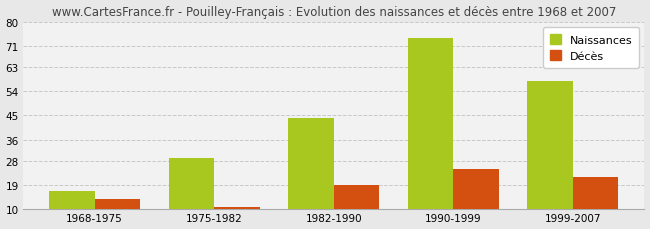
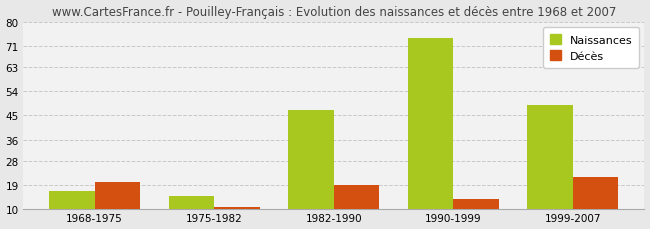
Décès/1968-1975: 14 -> 20
Naissances/1975-1982: 29 -> 15
Naissances/1982-1990: 44 -> 47
Décès/1990-1999: 25 -> 14
Naissances/1999-2007: 58 -> 49
